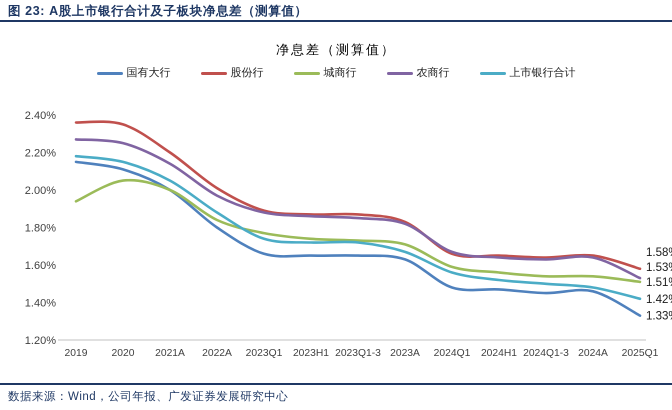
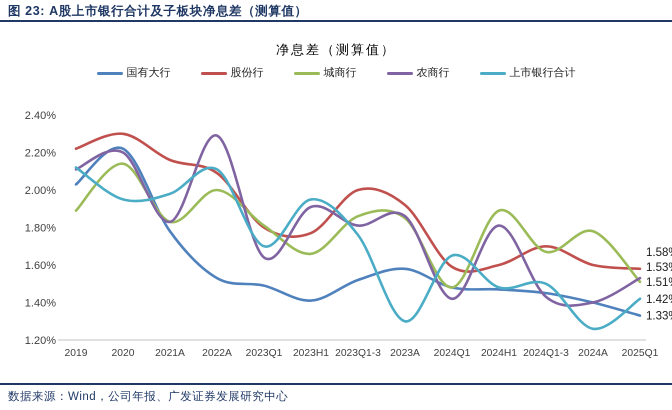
国有大行/2019: 2.15% -> 2.03%
股份行/2019: 2.36% -> 2.22%
城商行/2019: 1.94% -> 1.89%
农商行/2019: 2.27% -> 2.11%
上市银行合计/2019: 2.18% -> 2.12%
国有大行/2020: 2.11% -> 2.22%
股份行/2020: 2.35% -> 2.30%
城商行/2020: 2.05% -> 2.14%
农商行/2020: 2.25% -> 2.20%
上市银行合计/2020: 2.15% -> 1.95%
国有大行/2021A: 2.00% -> 1.78%
股份行/2021A: 2.20% -> 2.16%
城商行/2021A: 2.00% -> 1.83%
农商行/2021A: 2.14% -> 1.83%
上市银行合计/2021A: 2.05% -> 1.98%
国有大行/2022A: 1.80% -> 1.53%
股份行/2022A: 2.01% -> 2.09%
城商行/2022A: 1.84% -> 2.00%
农商行/2022A: 1.97% -> 2.29%
上市银行合计/2022A: 1.88% -> 2.11%
国有大行/2023Q1: 1.66% -> 1.49%
股份行/2023Q1: 1.89% -> 1.80%
城商行/2023Q1: 1.77% -> 1.81%
农商行/2023Q1: 1.88% -> 1.64%
上市银行合计/2023Q1: 1.74% -> 1.70%
国有大行/2023H1: 1.65% -> 1.41%
股份行/2023H1: 1.87% -> 1.77%
城商行/2023H1: 1.74% -> 1.66%
农商行/2023H1: 1.86% -> 1.91%
上市银行合计/2023H1: 1.72% -> 1.95%
国有大行/2023Q1-3: 1.65% -> 1.52%
股份行/2023Q1-3: 1.87% -> 2.00%
城商行/2023Q1-3: 1.73% -> 1.86%
农商行/2023Q1-3: 1.85% -> 1.81%
上市银行合计/2023Q1-3: 1.72% -> 1.76%
国有大行/2023A: 1.63% -> 1.58%
股份行/2023A: 1.83% -> 1.92%
城商行/2023A: 1.71% -> 1.85%
农商行/2023A: 1.82% -> 1.86%
上市银行合计/2023A: 1.67% -> 1.30%
股份行/2024Q1: 1.66% -> 1.59%
城商行/2024Q1: 1.59% -> 1.48%
农商行/2024Q1: 1.67% -> 1.42%
上市银行合计/2024Q1: 1.56% -> 1.65%
股份行/2024H1: 1.65% -> 1.60%
城商行/2024H1: 1.56% -> 1.89%
农商行/2024H1: 1.64% -> 1.81%
上市银行合计/2024H1: 1.52% -> 1.48%
股份行/2024Q1-3: 1.64% -> 1.70%
城商行/2024Q1-3: 1.54% -> 1.67%
农商行/2024Q1-3: 1.63% -> 1.43%
国有大行/2024A: 1.46% -> 1.40%
股份行/2024A: 1.65% -> 1.60%
城商行/2024A: 1.54% -> 1.78%
农商行/2024A: 1.64% -> 1.40%
上市银行合计/2024A: 1.48% -> 1.26%
